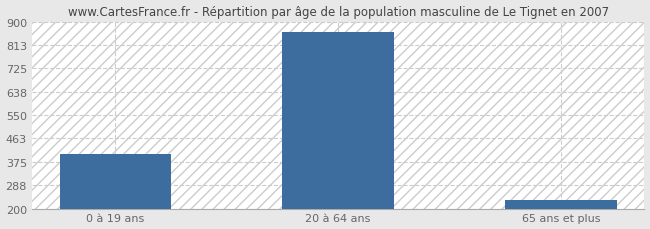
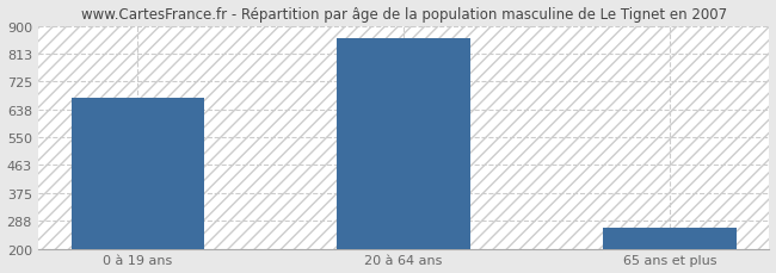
0 à 19 ans: 406 -> 675
65 ans et plus: 231 -> 265
